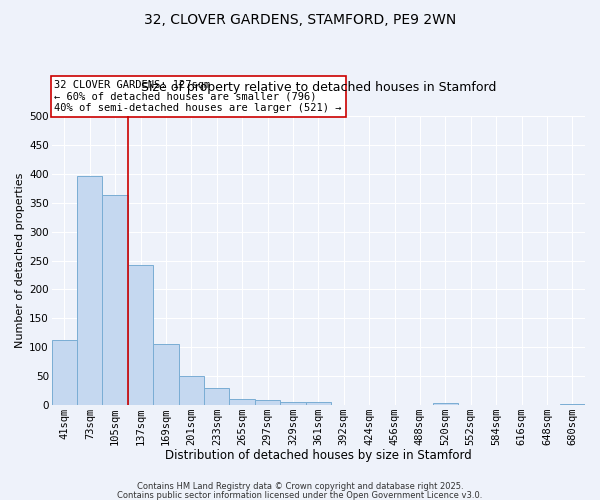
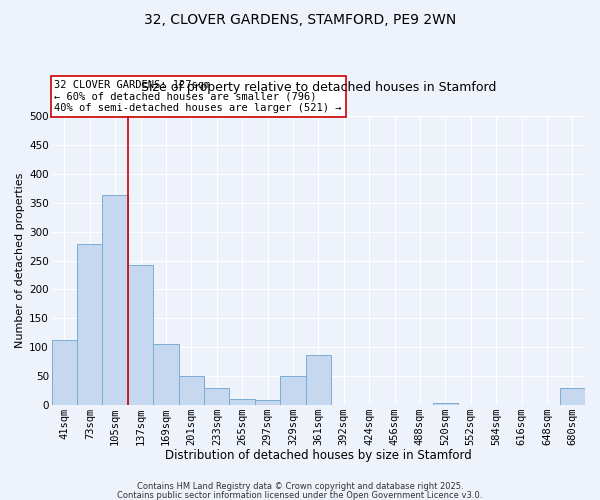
73sqm: 397 -> 278
329sqm: 5 -> 50
361sqm: 5 -> 86
680sqm: 2 -> 30
